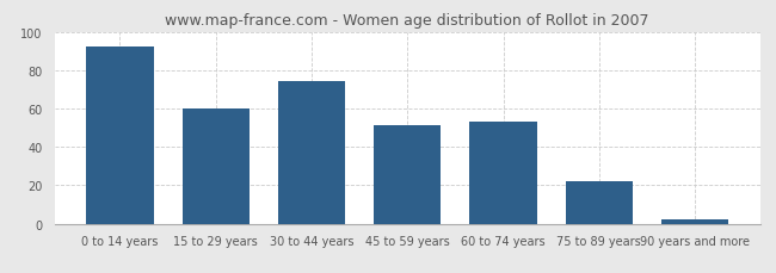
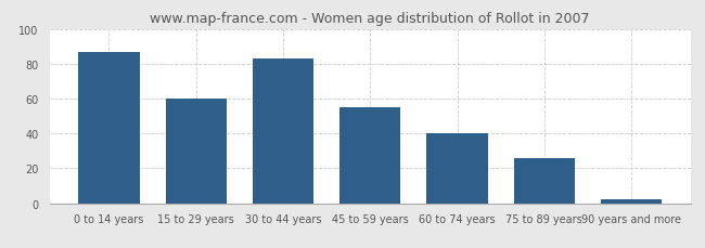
0 to 14 years: 92 -> 87
30 to 44 years: 74 -> 83
45 to 59 years: 51 -> 55
60 to 74 years: 53 -> 40
75 to 89 years: 22 -> 26
